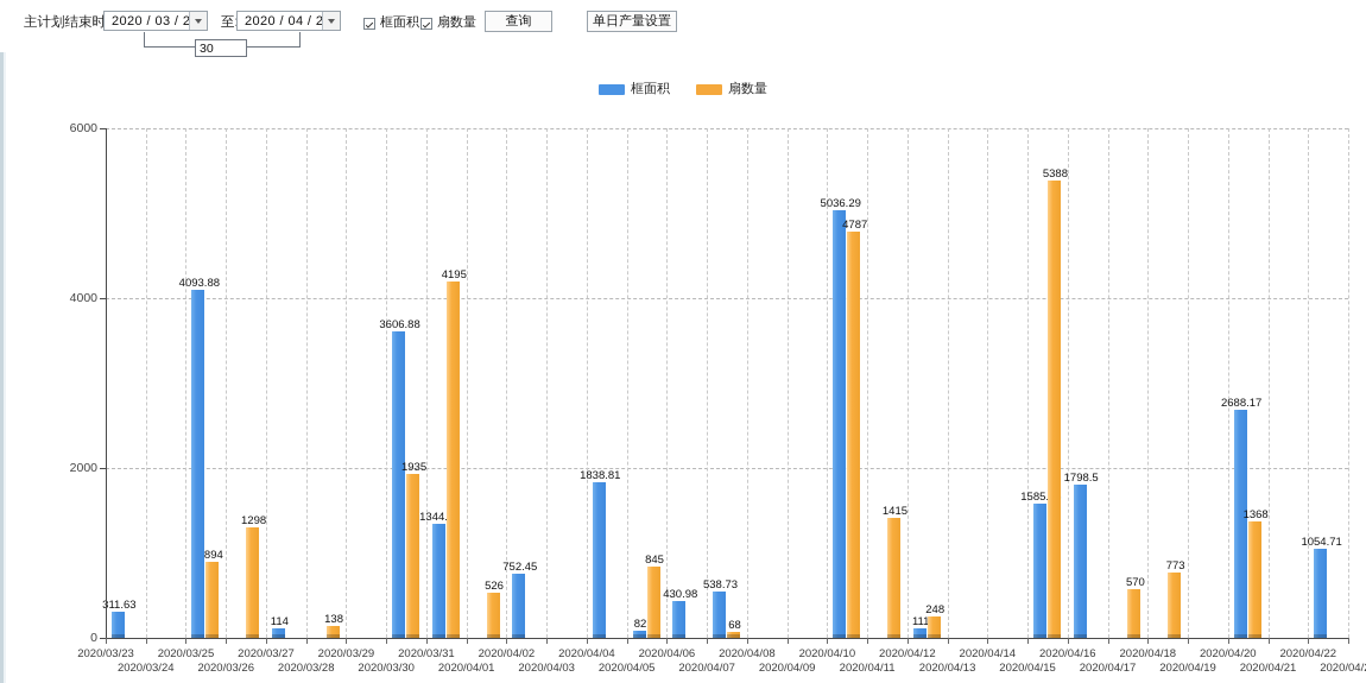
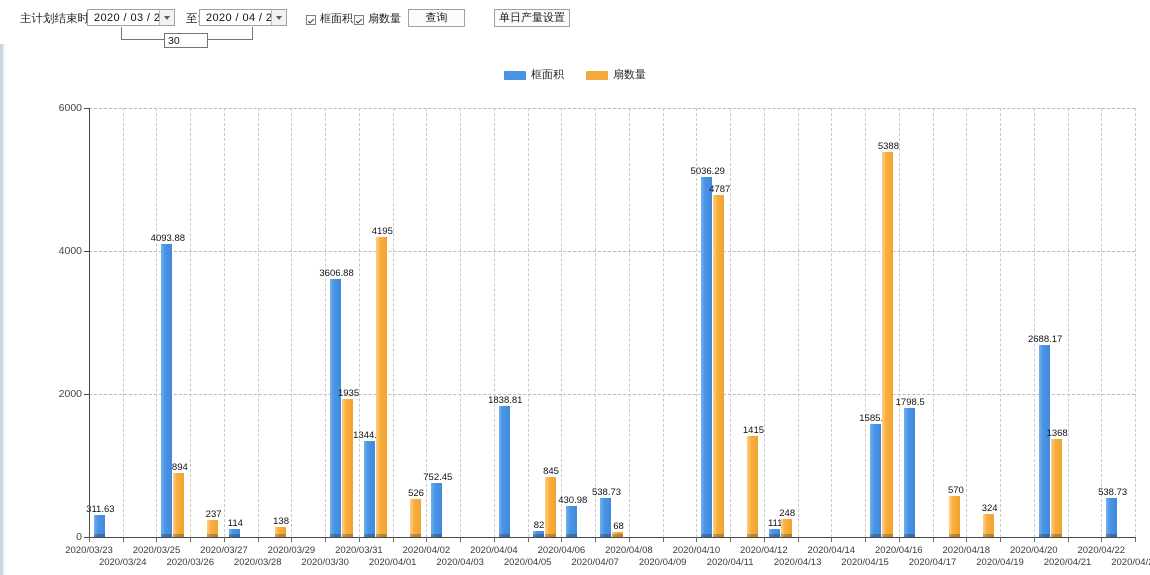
扇数量/2020/03/26: 1298 -> 237
扇数量/2020/04/18: 773 -> 324
框面积/2020/04/22: 1054.71 -> 538.73
